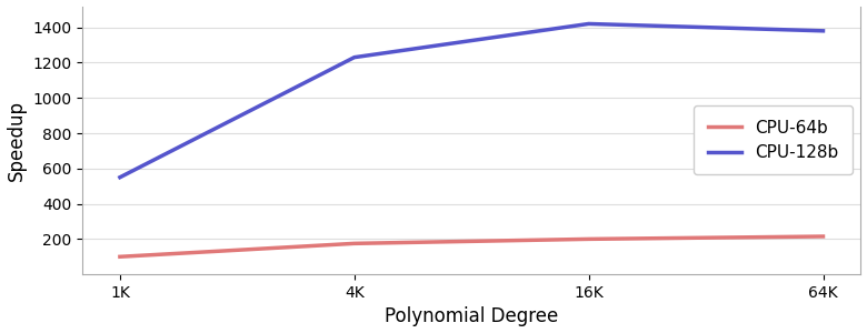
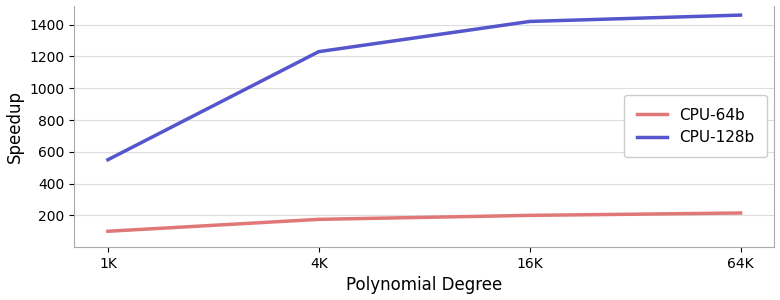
CPU-128b/64K: 1380 -> 1460
